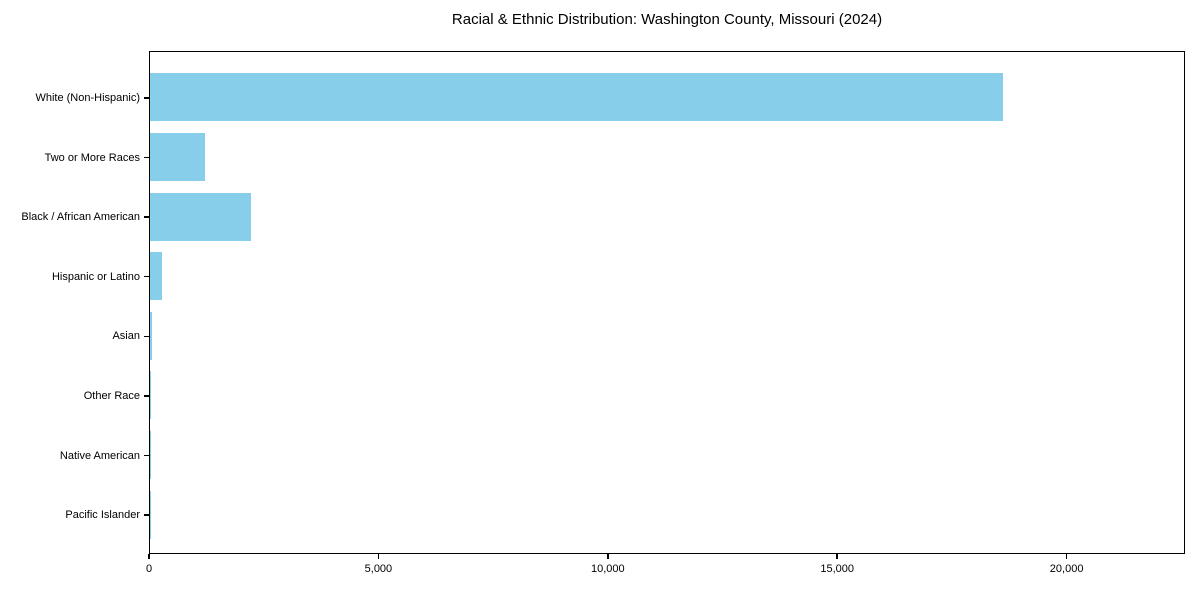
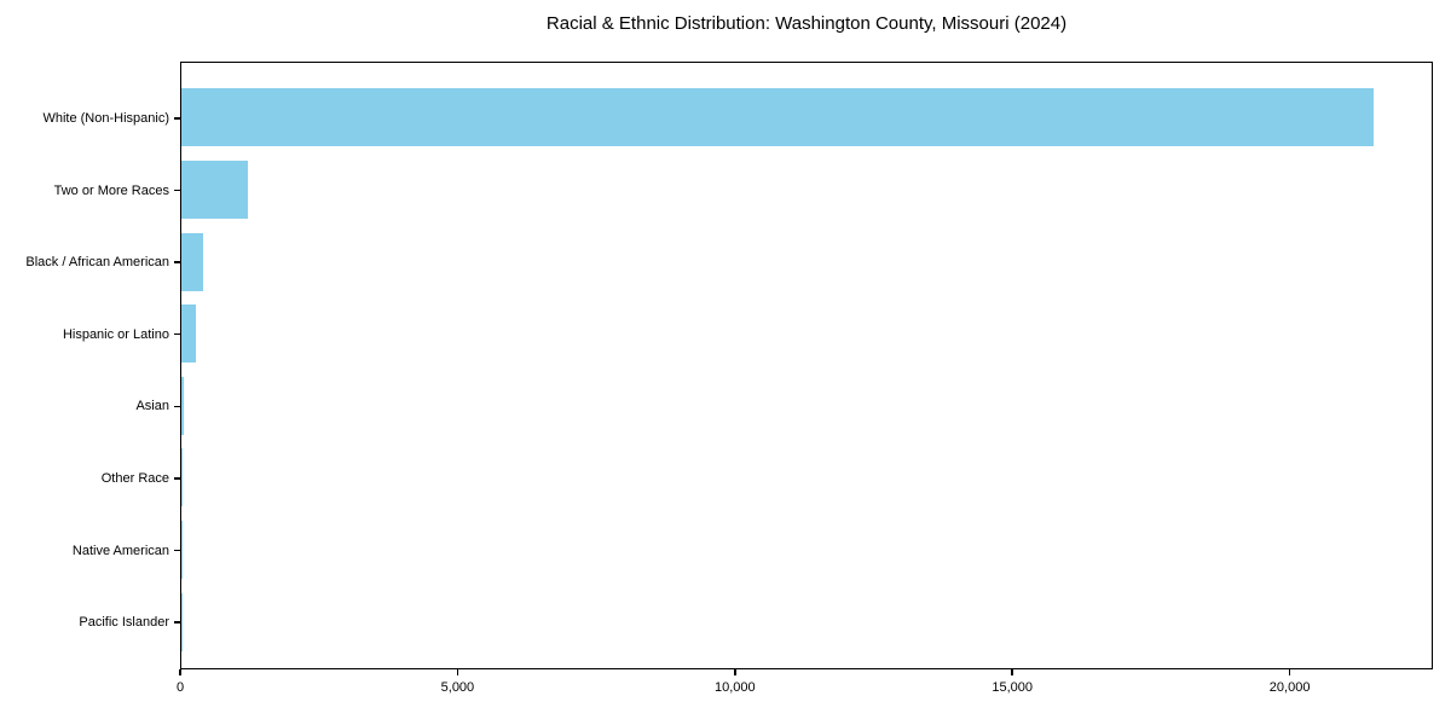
White (Non-Hispanic): 18600 -> 21500
Black / African American: 2200 -> 400
